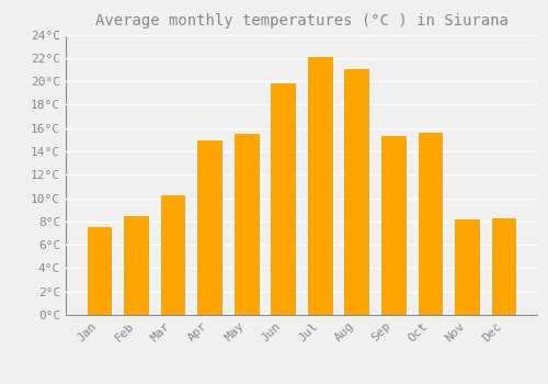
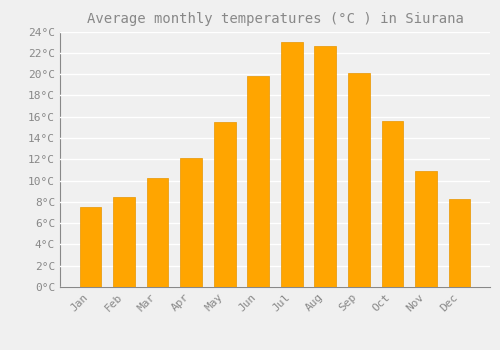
Apr: 14.9°C -> 12.1°C
Jul: 22.1°C -> 23.0°C
Aug: 21.0°C -> 22.6°C
Sep: 15.3°C -> 20.1°C
Nov: 8.2°C -> 10.9°C
